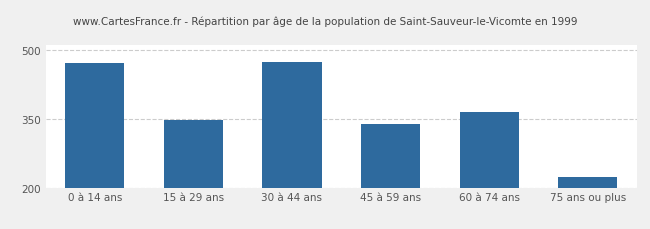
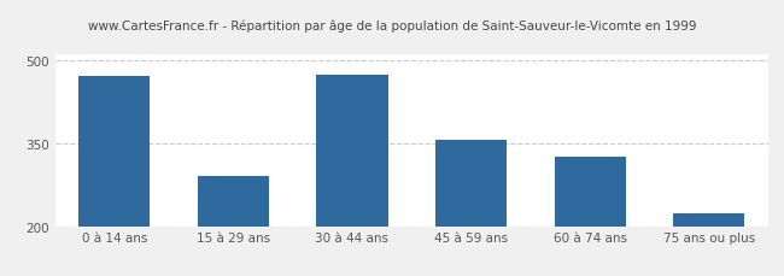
15 à 29 ans: 348 -> 290
45 à 59 ans: 338 -> 355
60 à 74 ans: 365 -> 325
